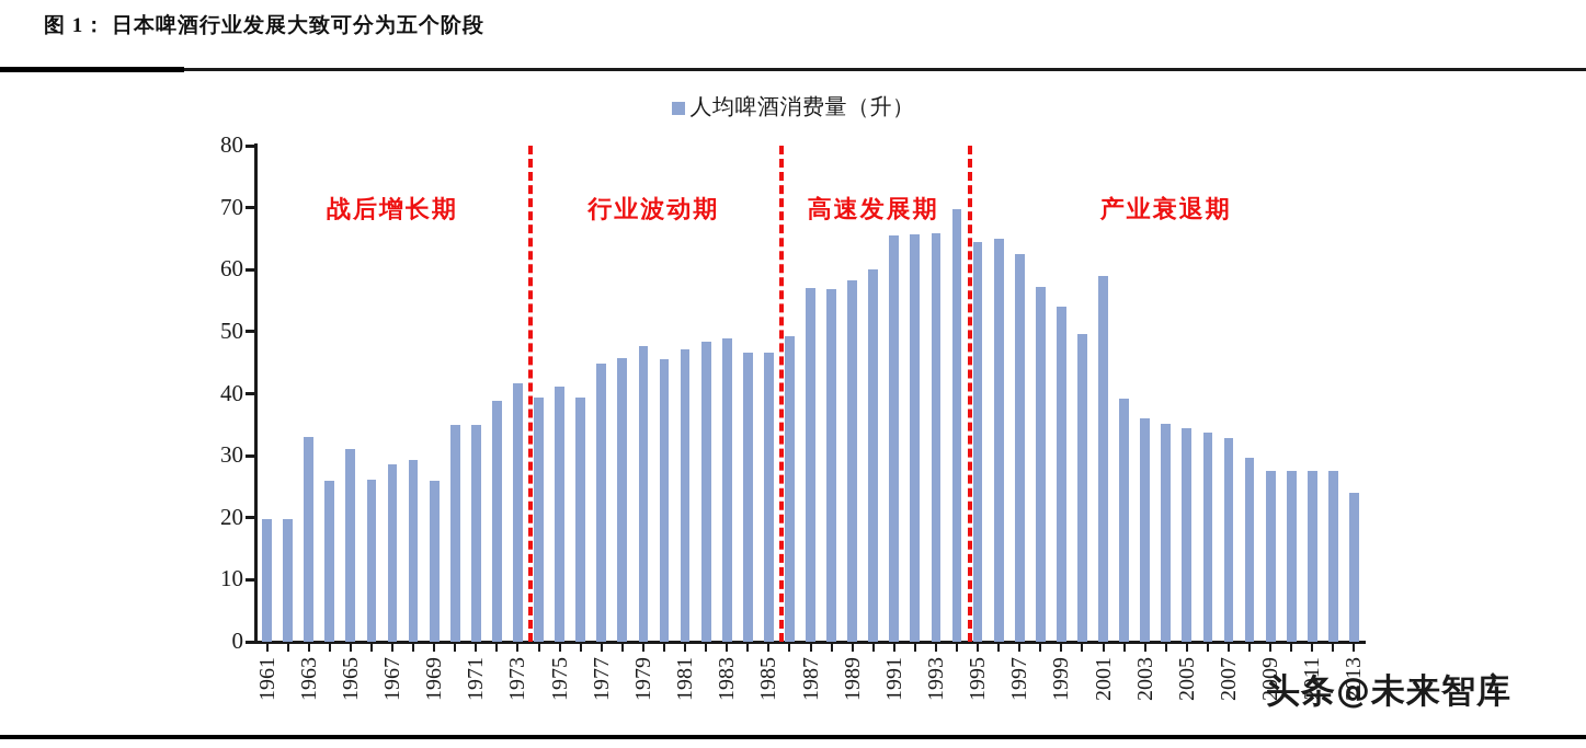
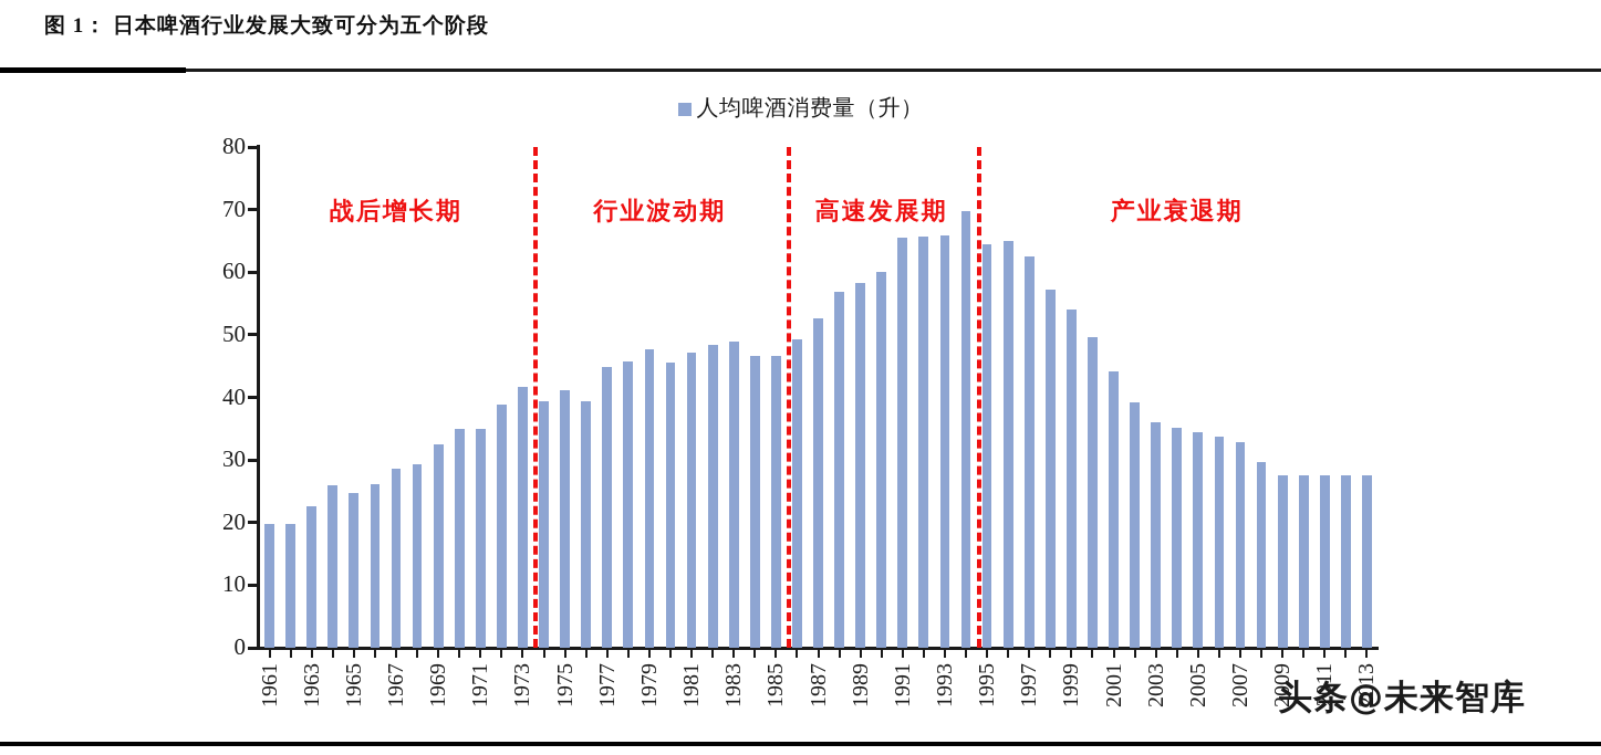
1963: 33 -> 23
1965: 31 -> 25
1969: 26 -> 32
1987: 57 -> 53
2001: 59 -> 44
2013: 24 -> 28
